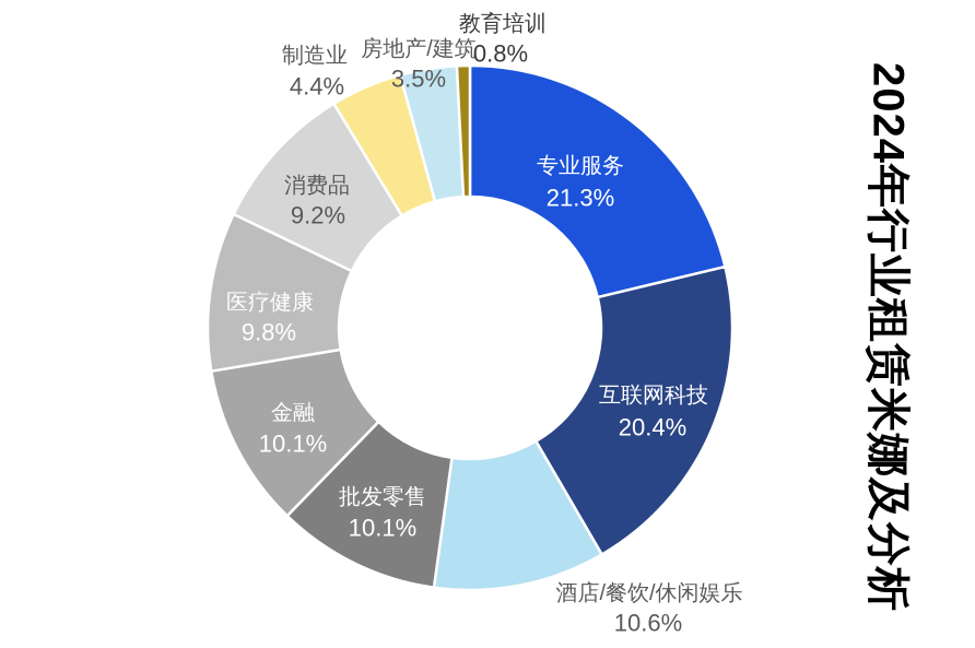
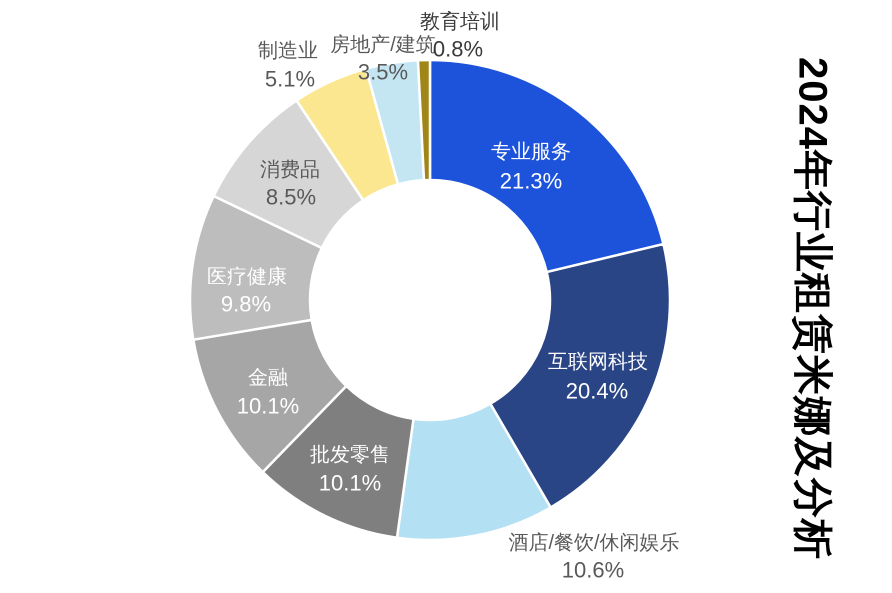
消费品: 9.2% -> 8.5%
制造业: 4.4% -> 5.1%
